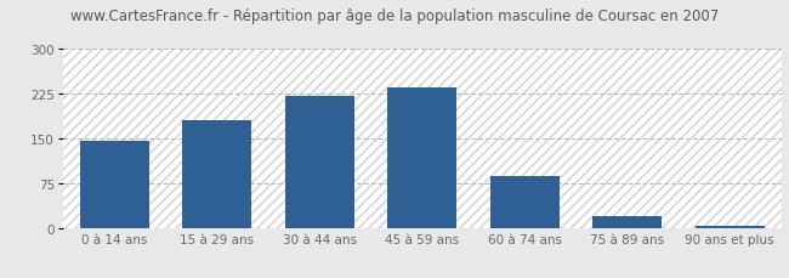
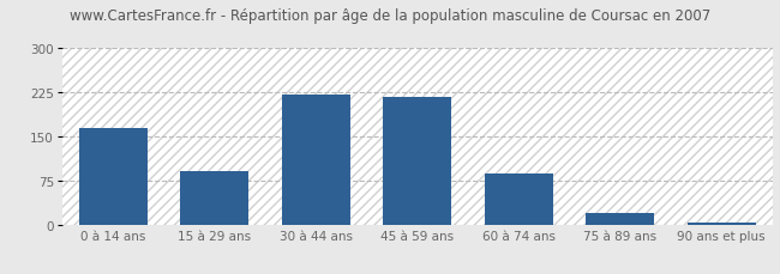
0 à 14 ans: 145 -> 165
15 à 29 ans: 180 -> 90
45 à 59 ans: 235 -> 218
